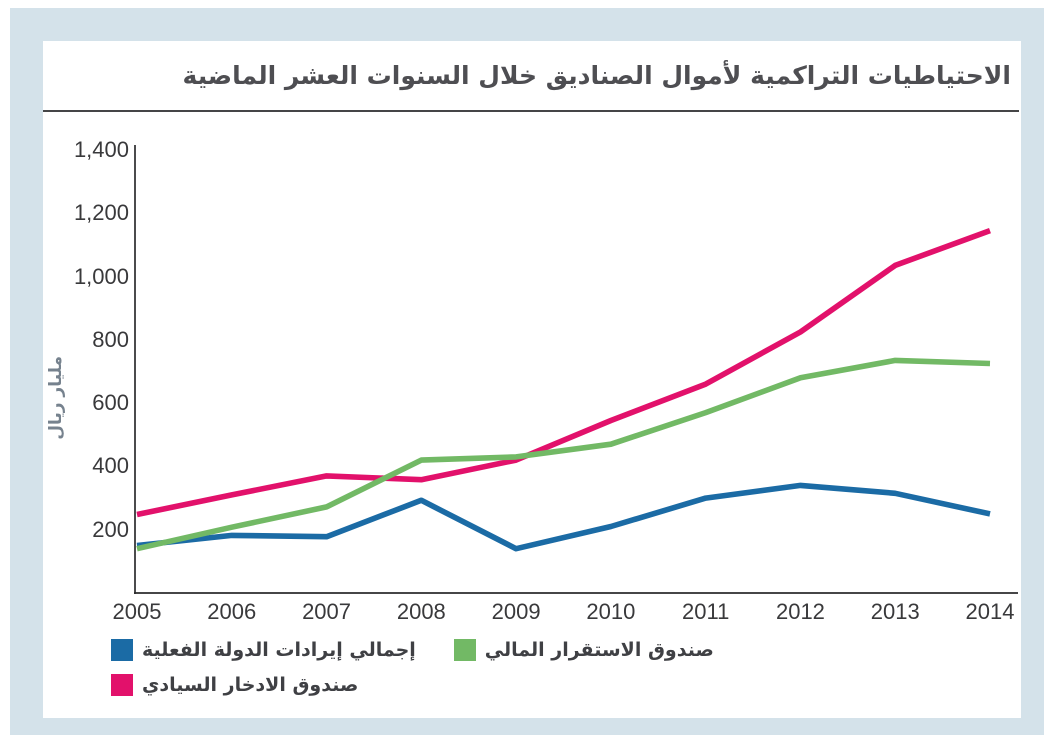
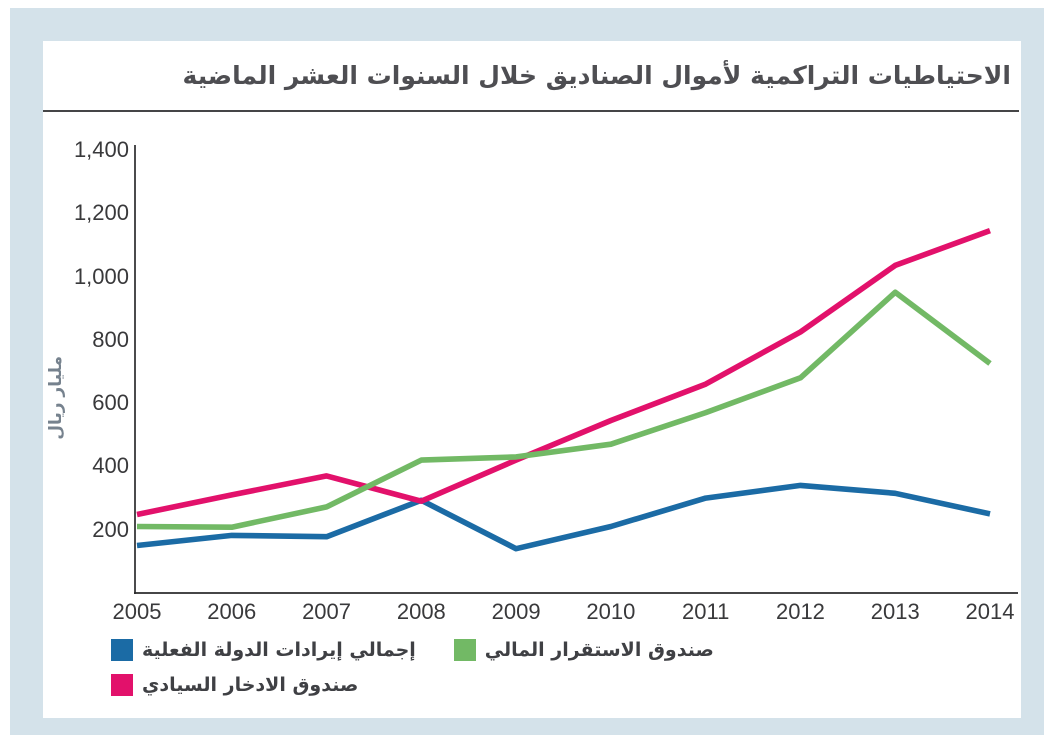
صندوق الاستقرار المالي/2005: 140 -> 210
صندوق الادخار السيادي/2008: 360 -> 290
صندوق الاستقرار المالي/2013: 740 -> 950
